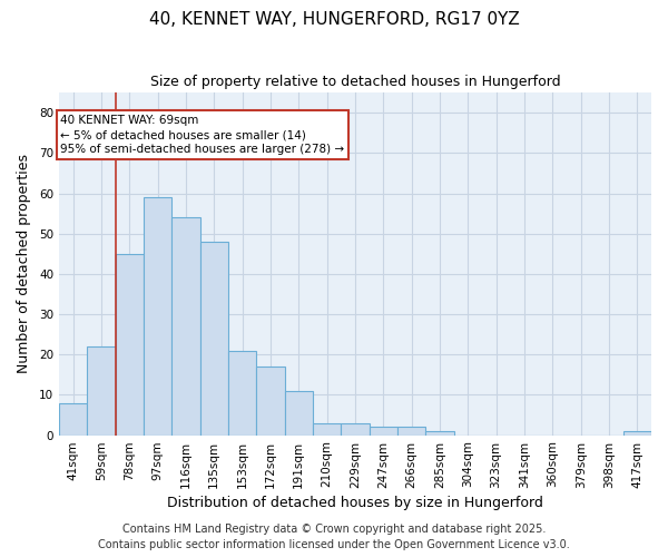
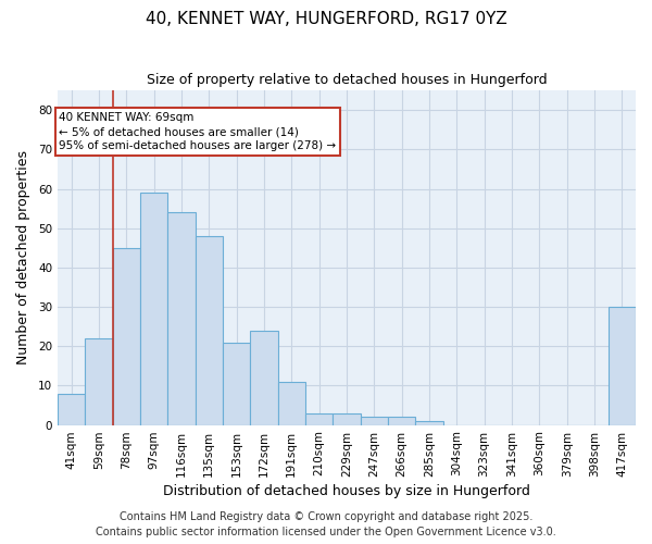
172sqm: 17 -> 24
417sqm: 1 -> 30
